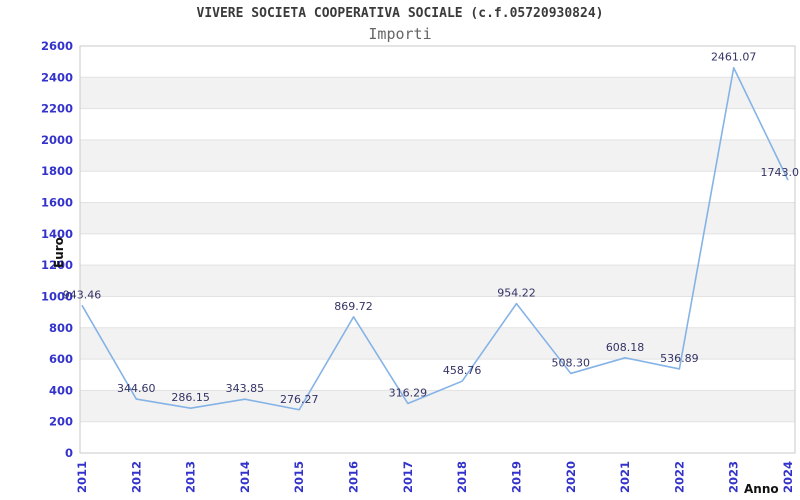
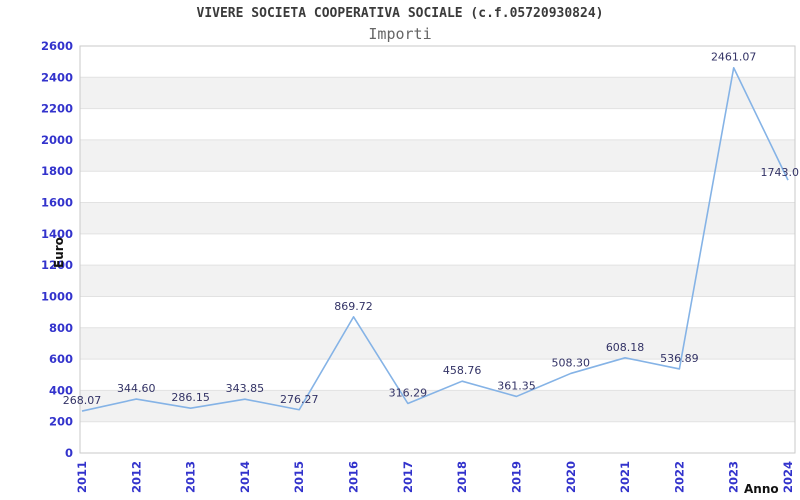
2011: 943.46 -> 268.07
2019: 954.22 -> 361.35
